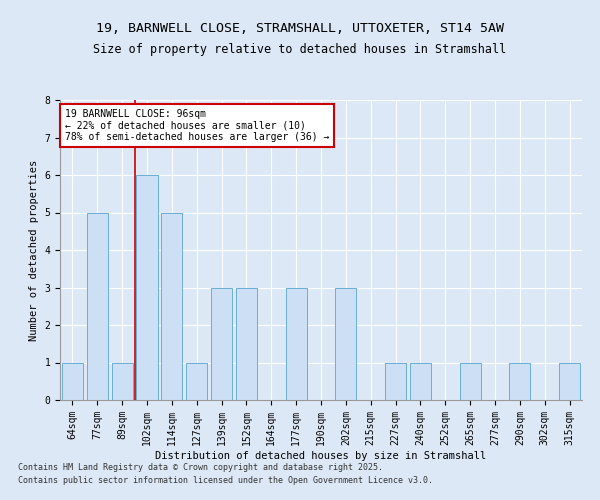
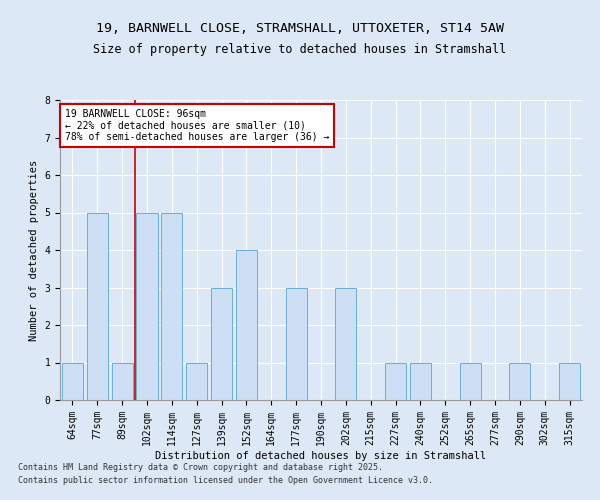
102sqm: 6 -> 5
152sqm: 3 -> 4
